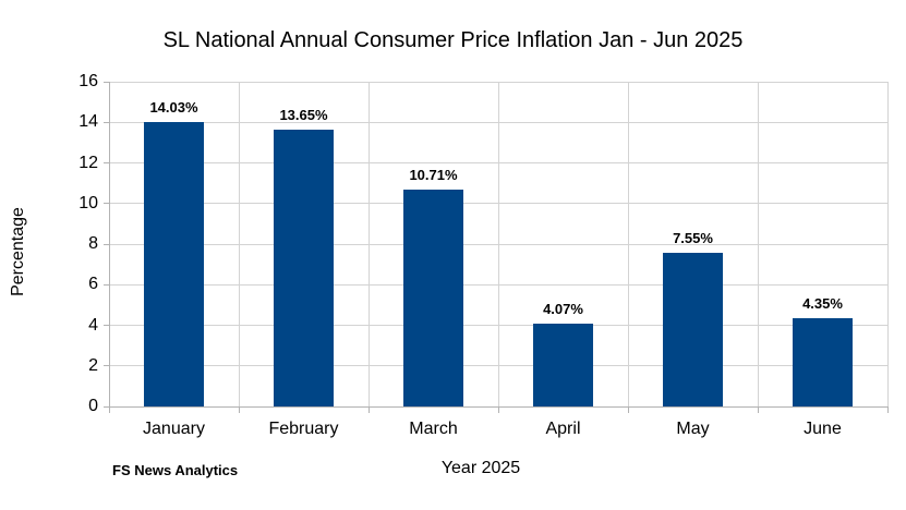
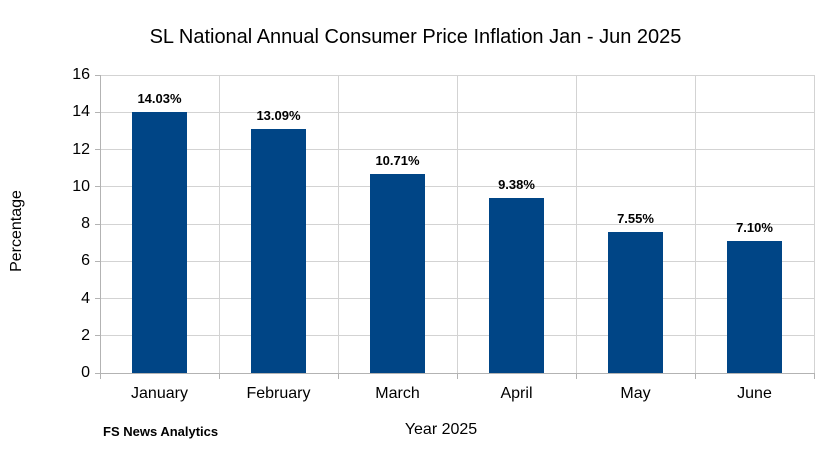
February: 13.65% -> 13.09%
April: 4.07% -> 9.38%
June: 4.35% -> 7.10%
